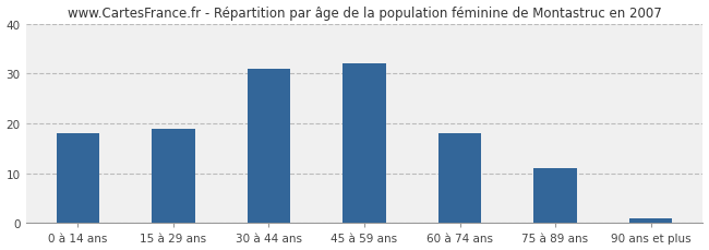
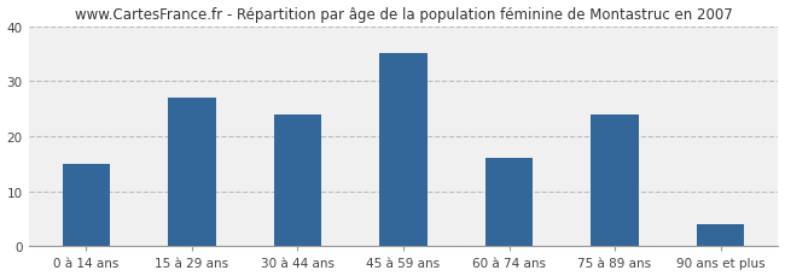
0 à 14 ans: 18 -> 15
15 à 29 ans: 19 -> 27
30 à 44 ans: 31 -> 24
45 à 59 ans: 32 -> 35
60 à 74 ans: 18 -> 16
75 à 89 ans: 11 -> 24
90 ans et plus: 1 -> 4
